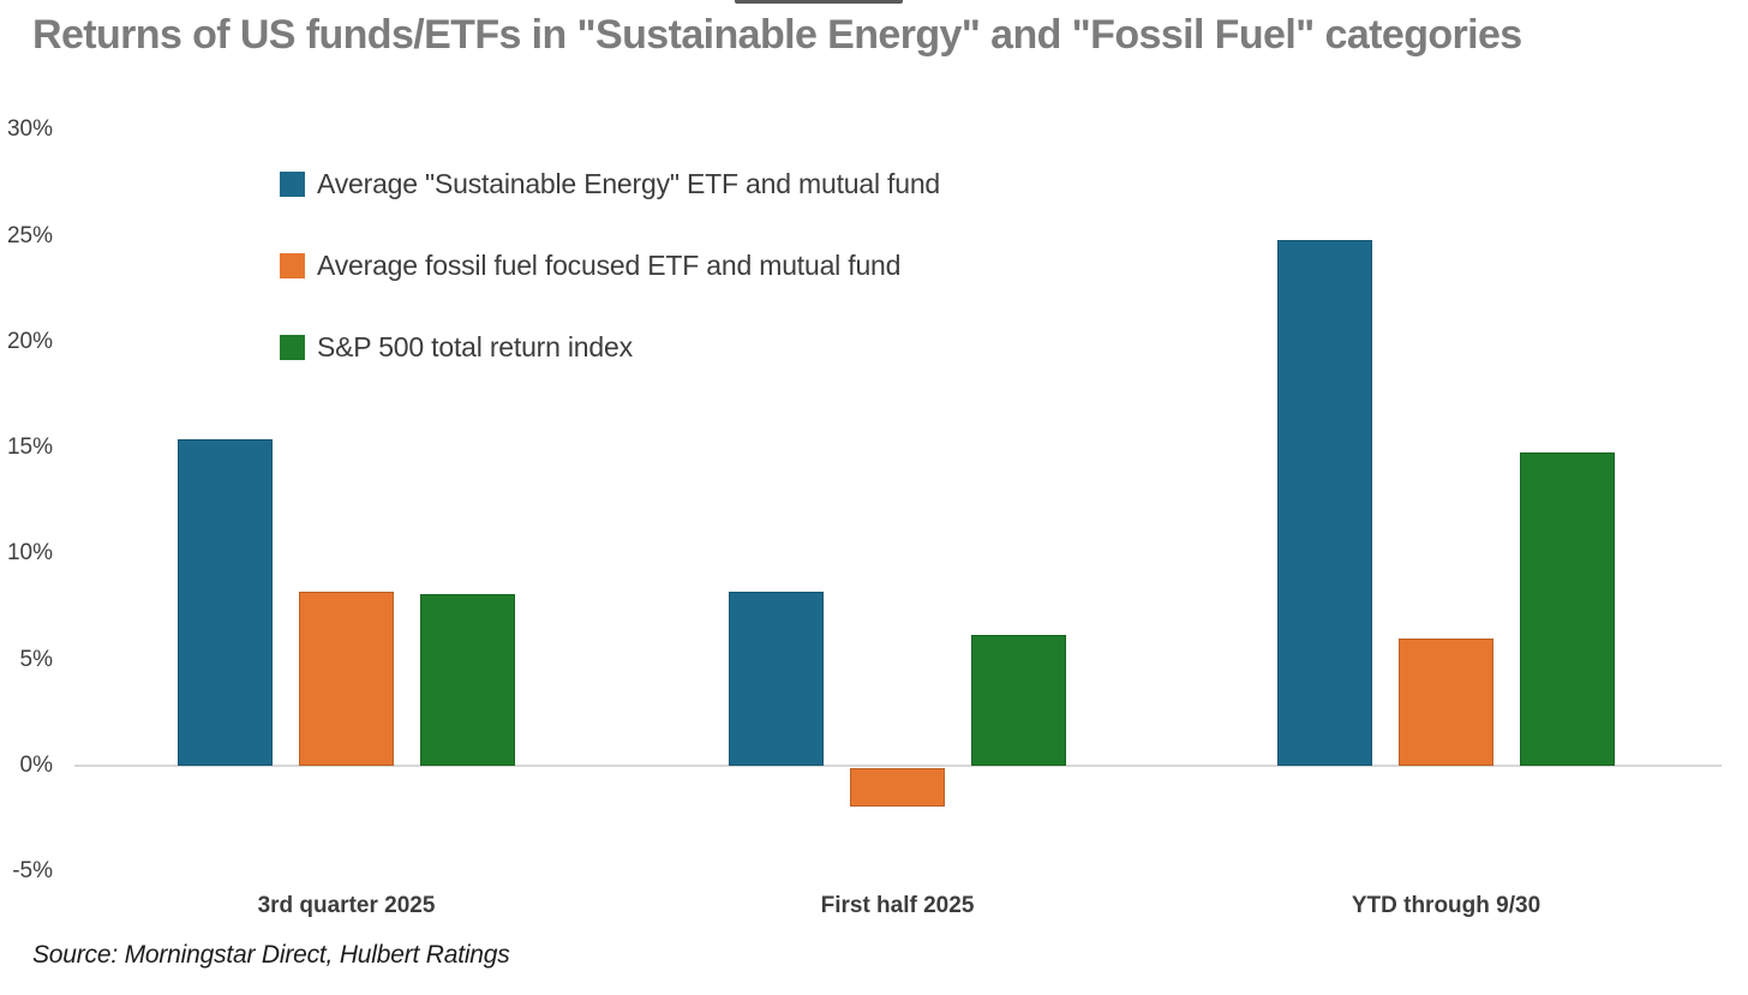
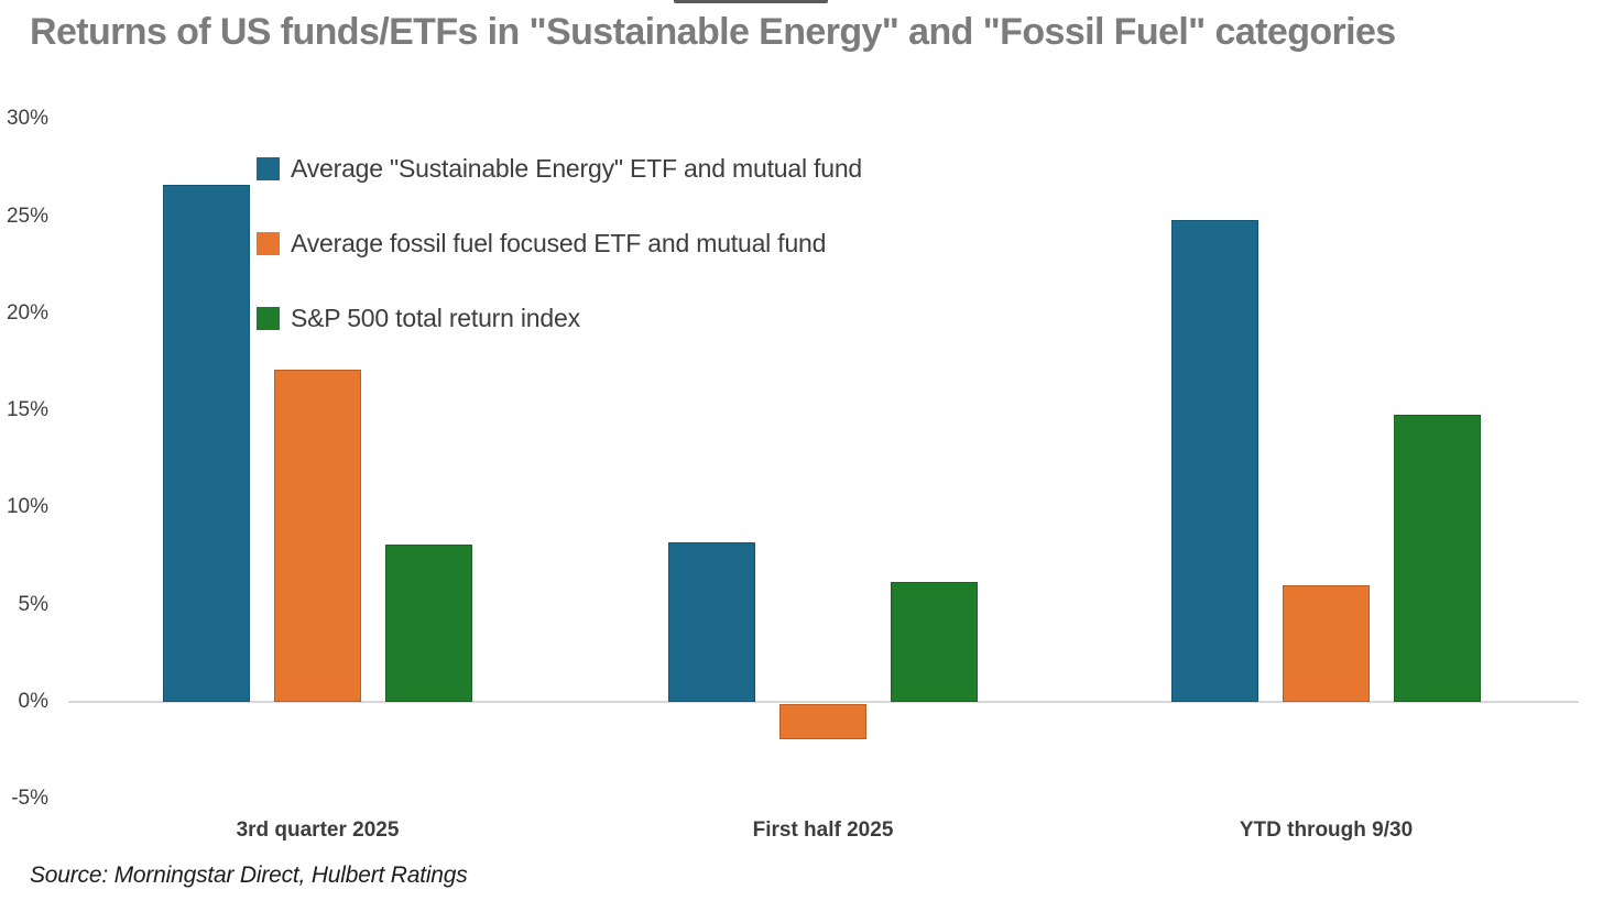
Average "Sustainable Energy" ETF and mutual fund/3rd quarter 2025: 15.4% -> 26.6%
Average fossil fuel focused ETF and mutual fund/3rd quarter 2025: 8.2% -> 17.1%
